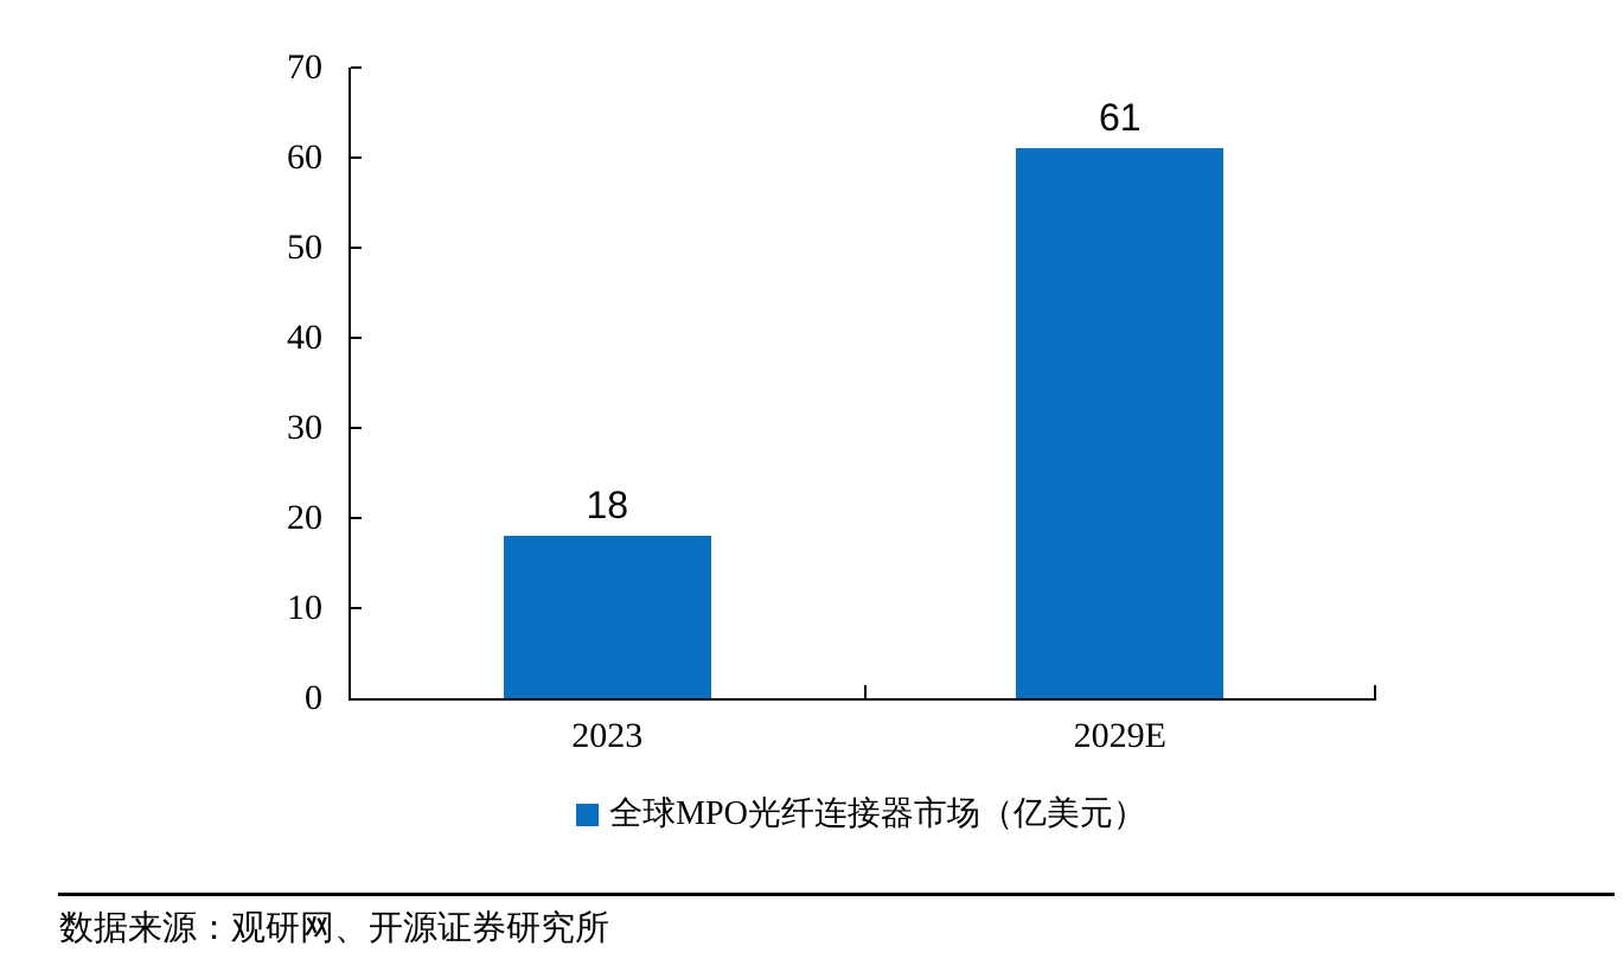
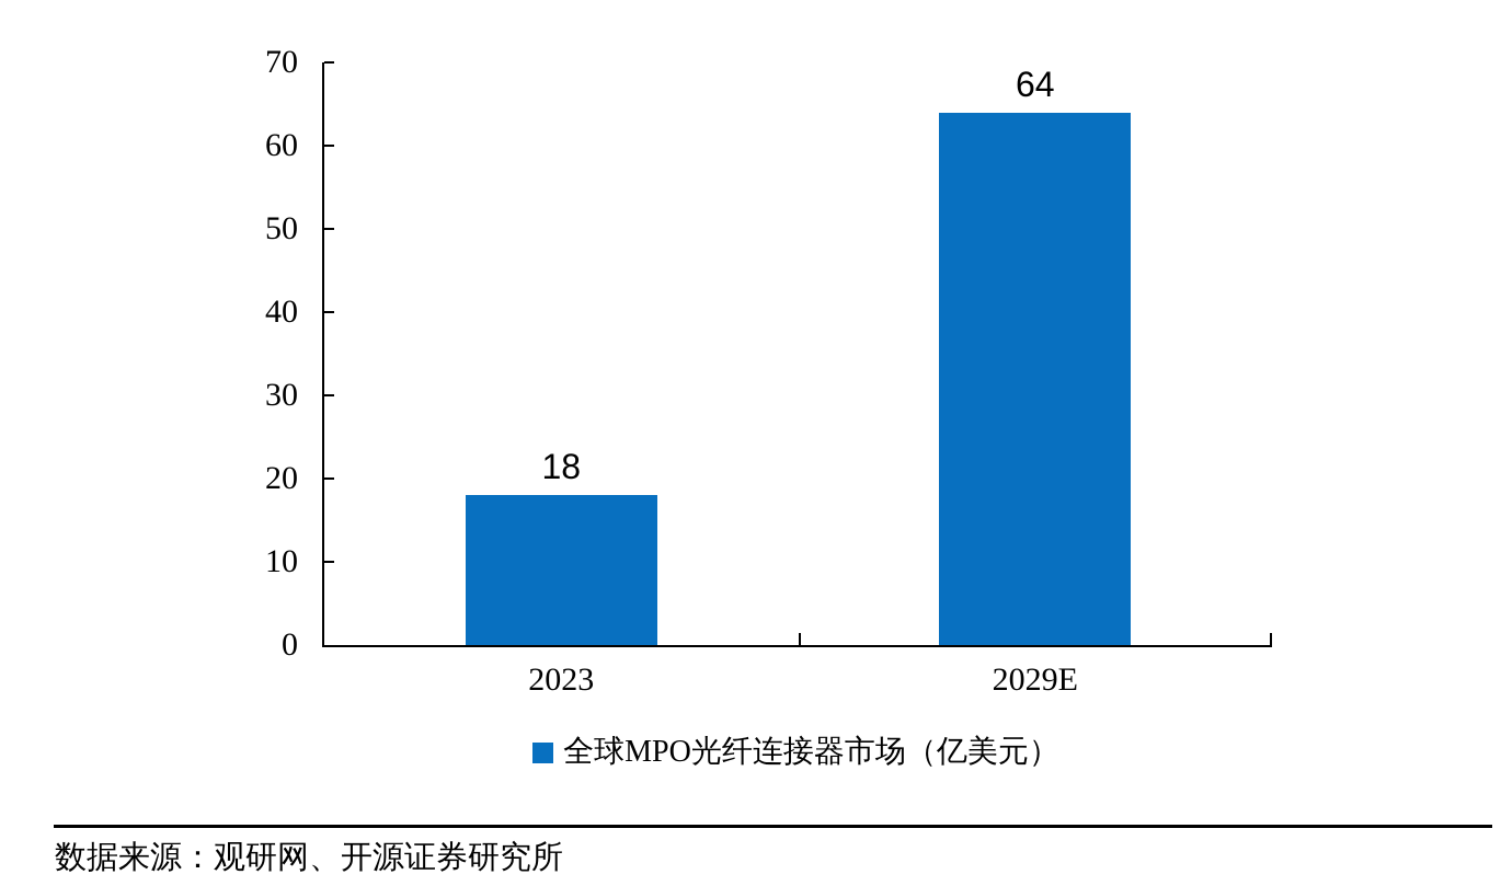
2029E: 61 -> 64
